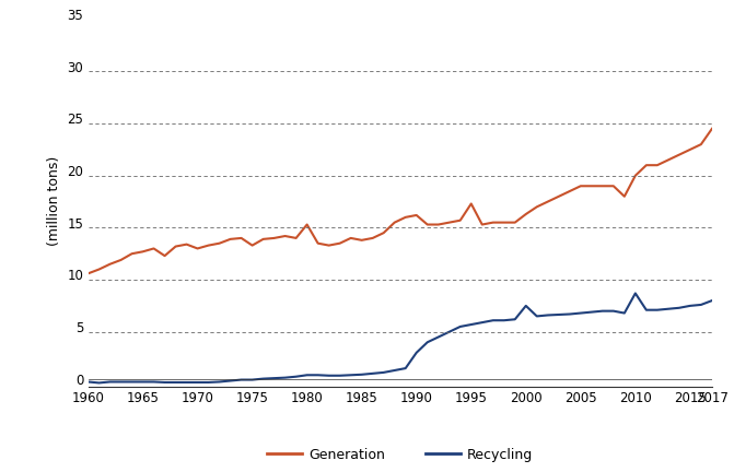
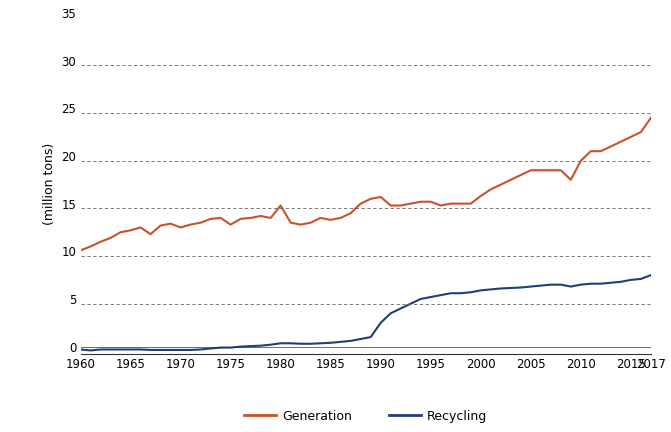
Generation/1995: 16.8 -> 15.2
Recycling/2000: 7.0 -> 5.9
Recycling/2010: 8.2 -> 6.5
